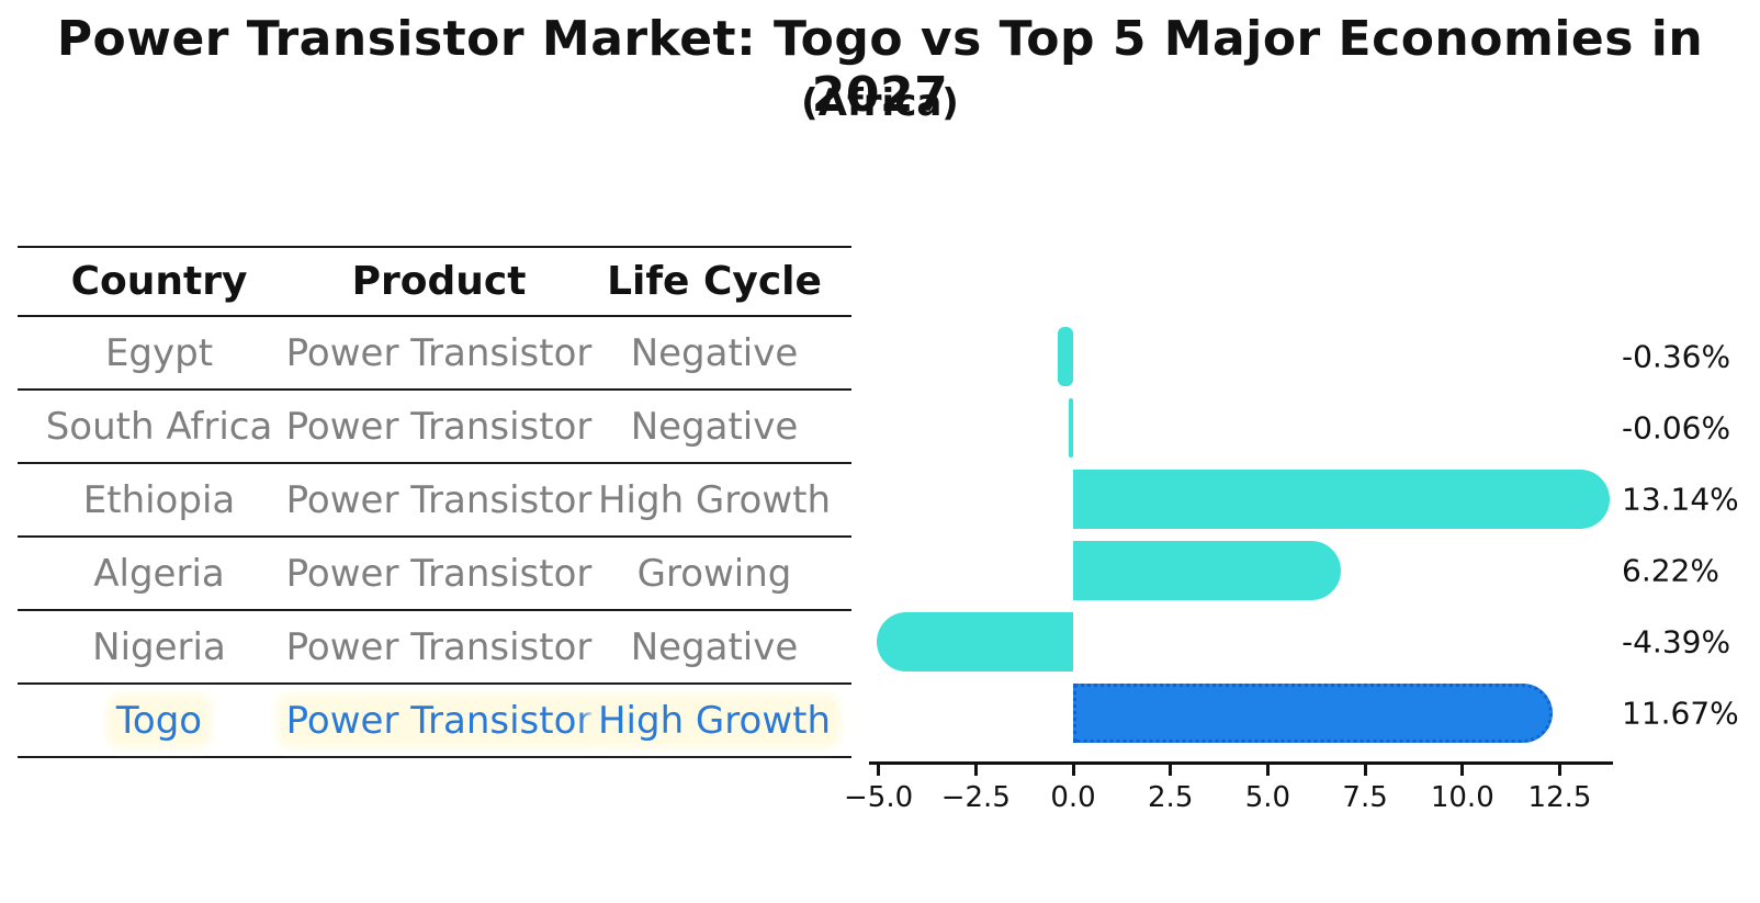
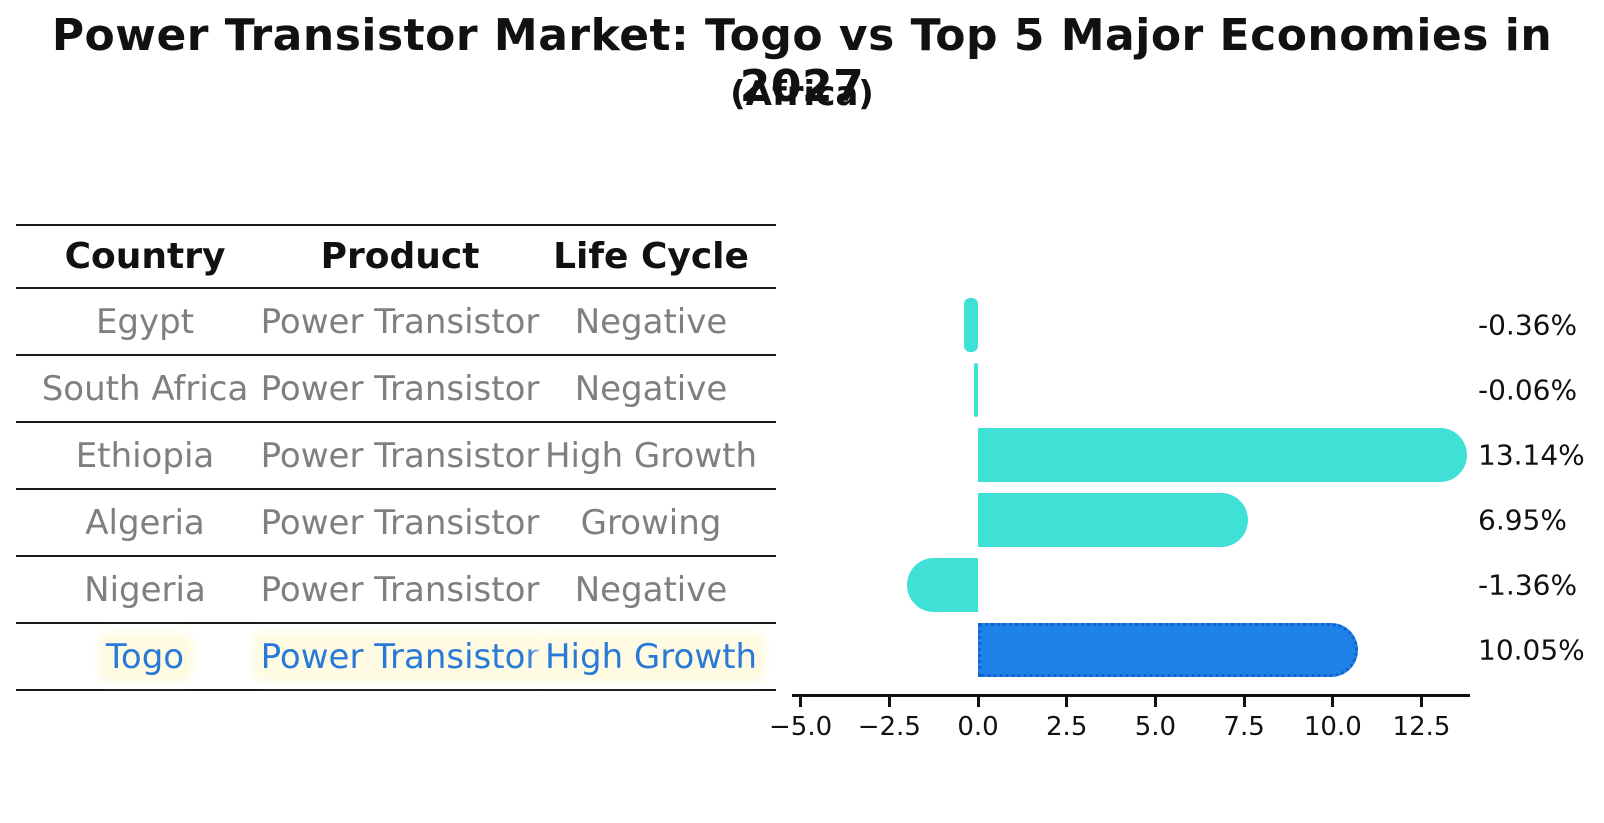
Algeria: 6.22% -> 6.95%
Nigeria: -4.39% -> -1.36%
Togo: 11.67% -> 10.05%
